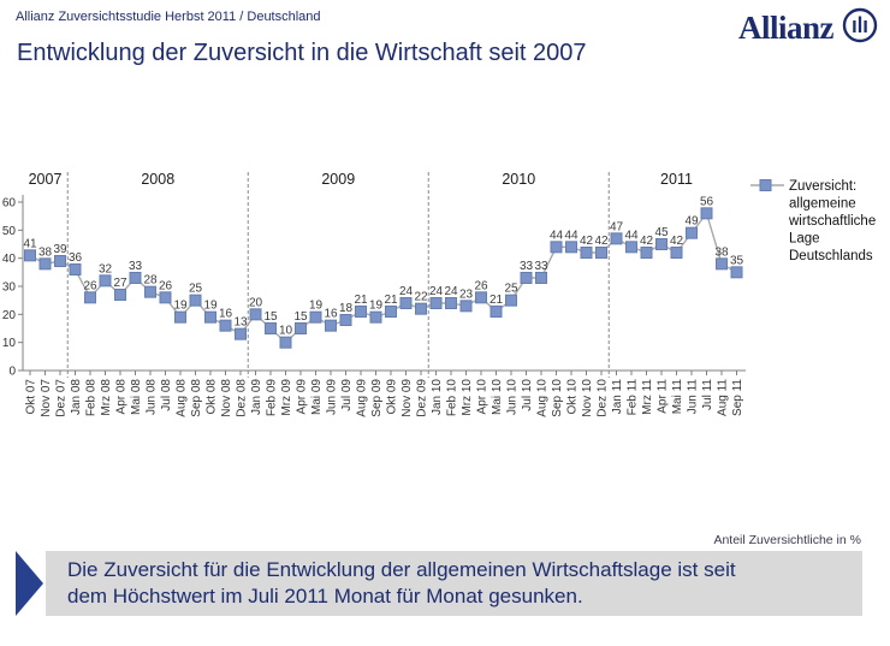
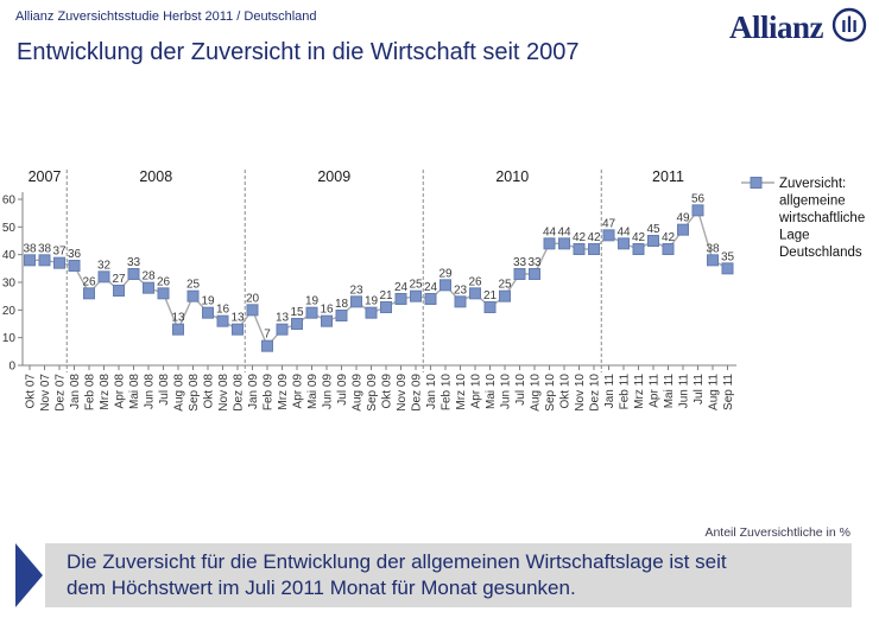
Okt 07: 41 -> 38
Dez 07: 39 -> 37
Aug 08: 19 -> 13
Feb 09: 15 -> 7
Mrz 09: 10 -> 13
Aug 09: 21 -> 23
Dez 09: 22 -> 25
Feb 10: 24 -> 29
